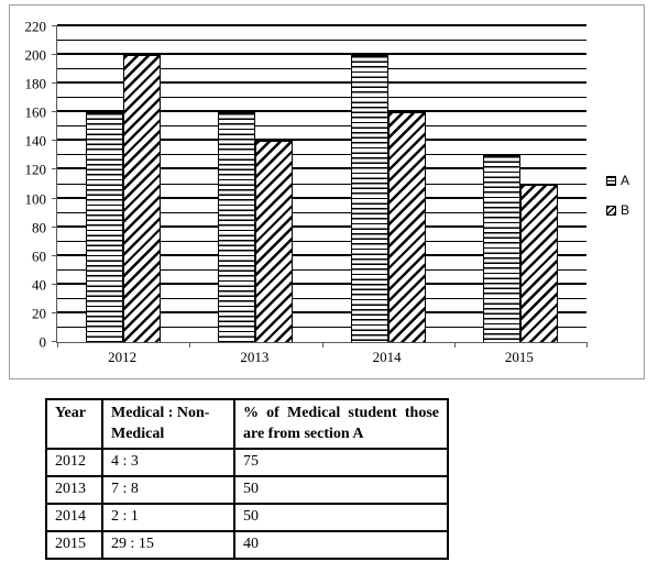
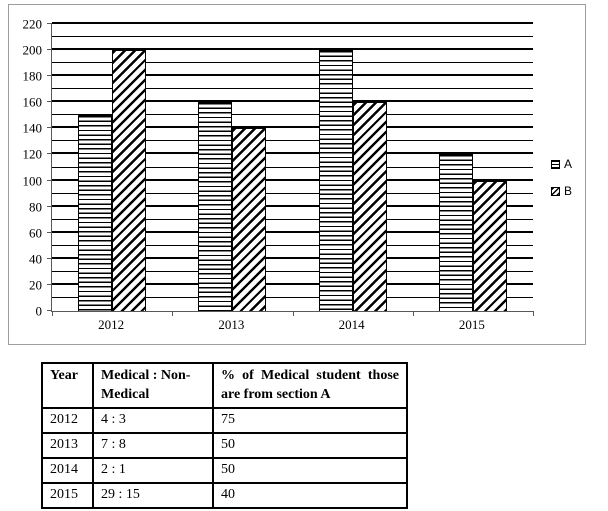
A/2012: 160 -> 150
A/2015: 130 -> 120
B/2015: 110 -> 100
